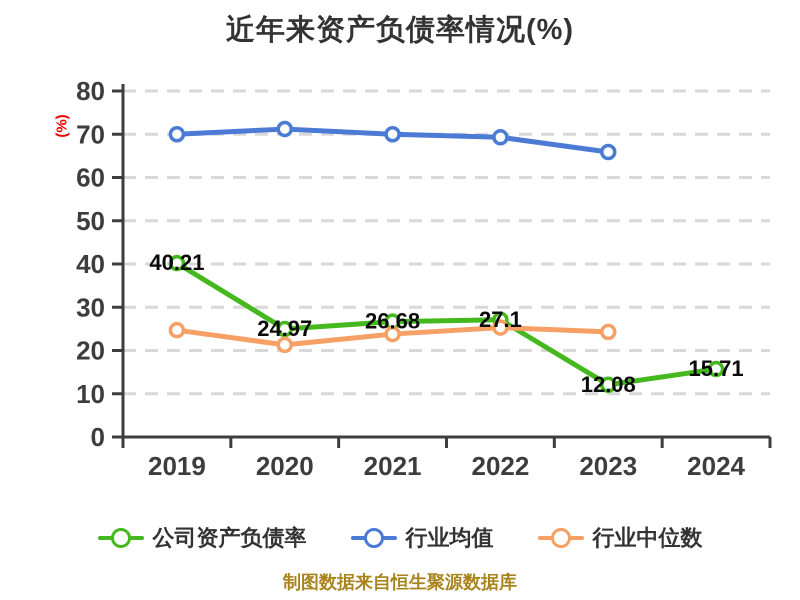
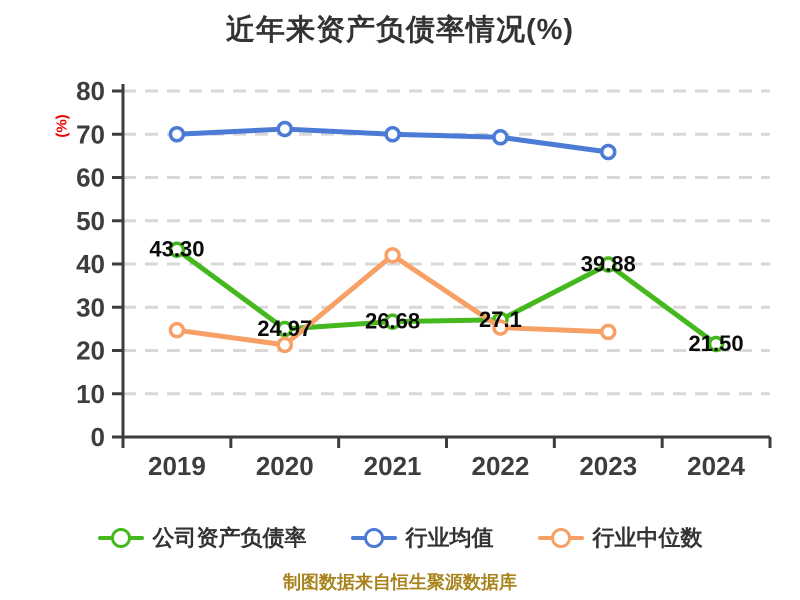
公司资产负债率/2019: 40.21 -> 43.30
行业中位数/2021: 24 -> 42
公司资产负债率/2023: 12.08 -> 39.88
公司资产负债率/2024: 15.71 -> 21.50
